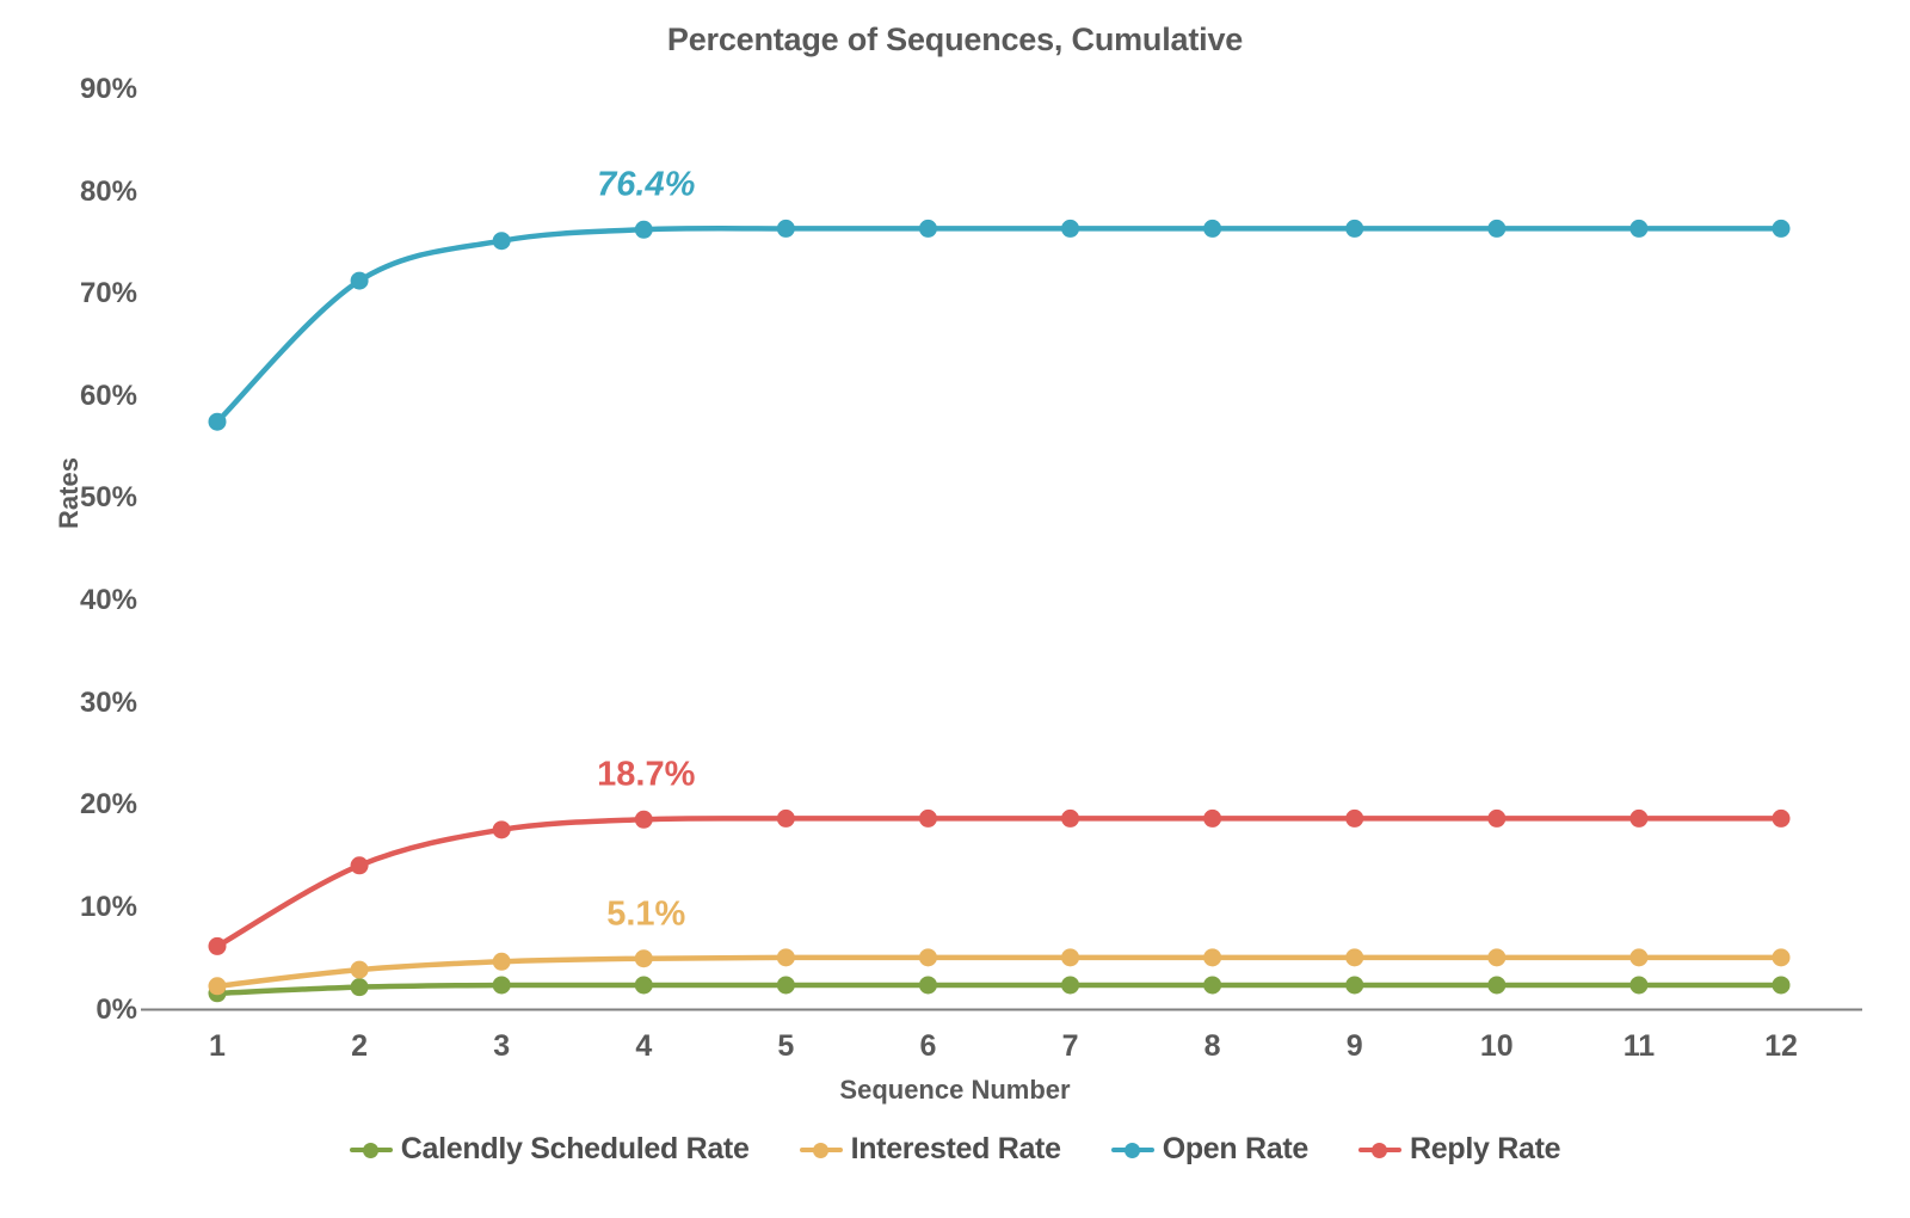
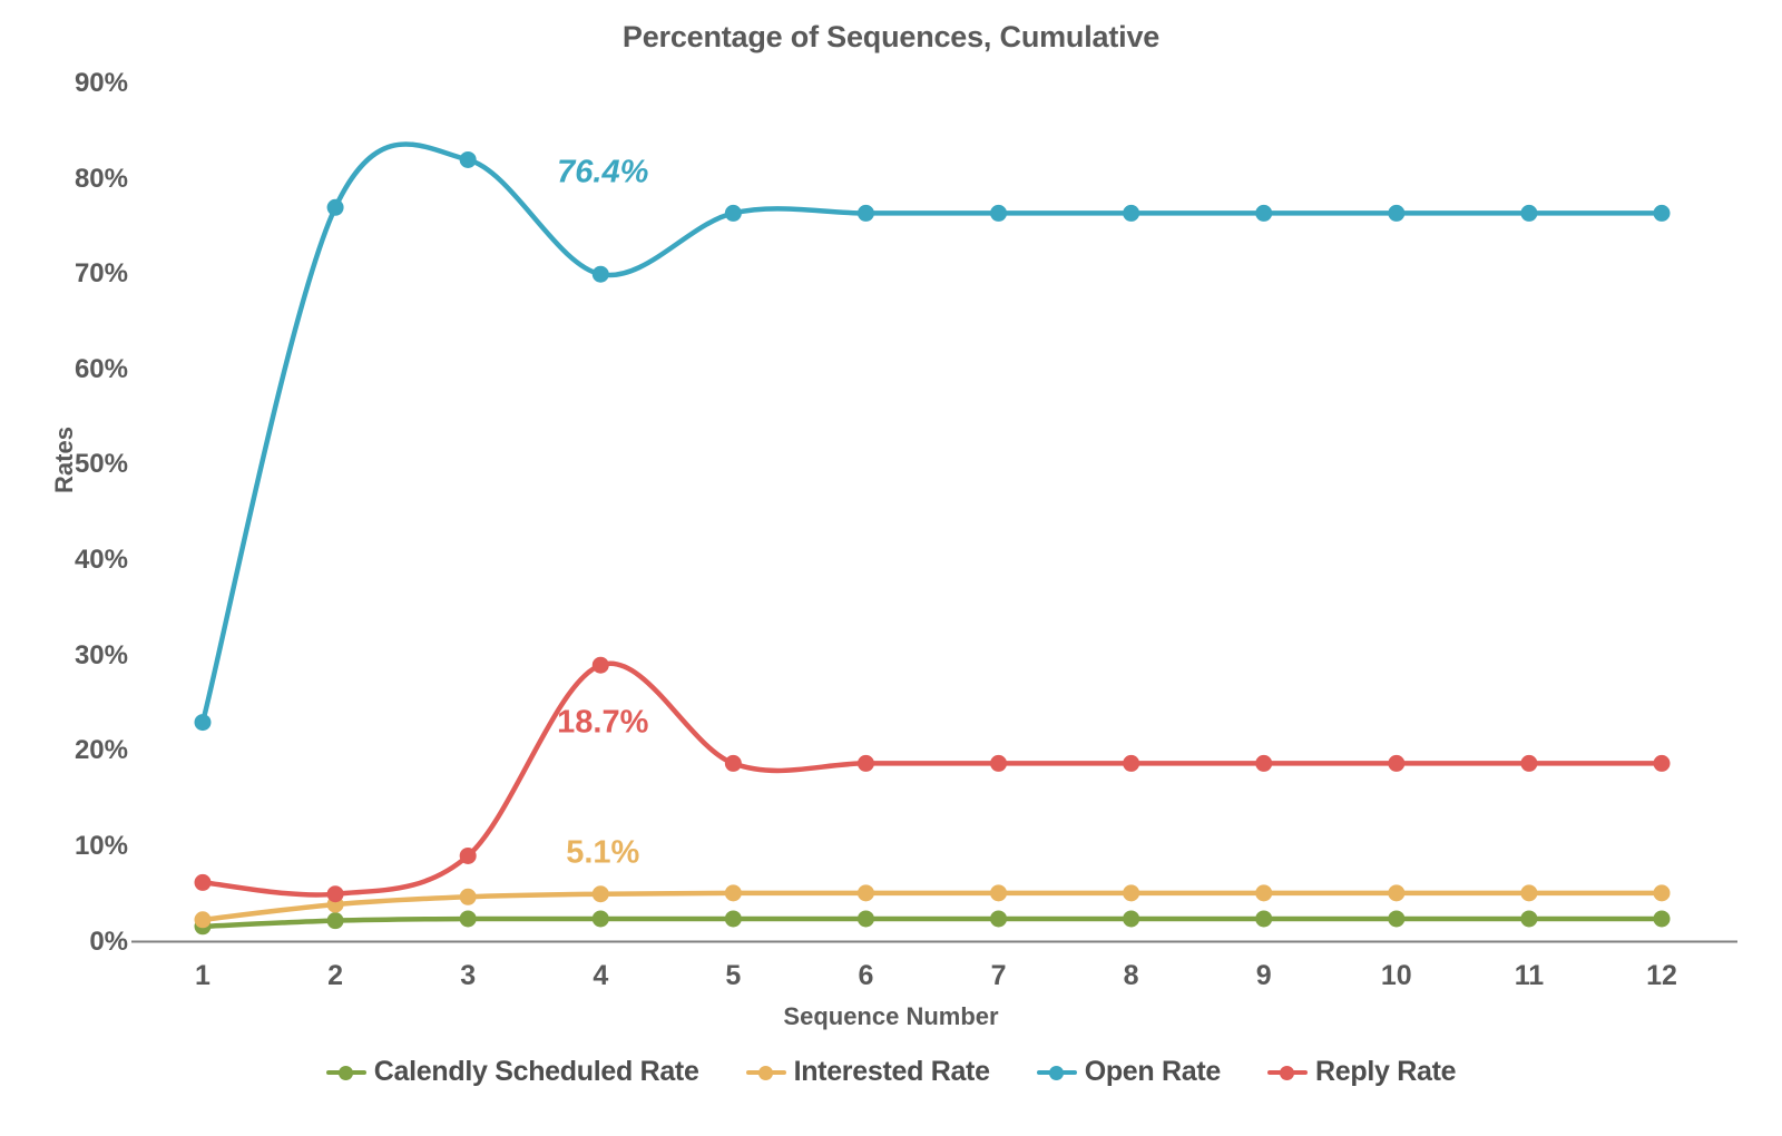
Open Rate/1: 58% -> 23%
Open Rate/2: 71% -> 77%
Reply Rate/2: 14% -> 5%
Open Rate/3: 75% -> 82%
Reply Rate/3: 18% -> 9%
Open Rate/4: 76% -> 70%
Reply Rate/4: 19% -> 29%
